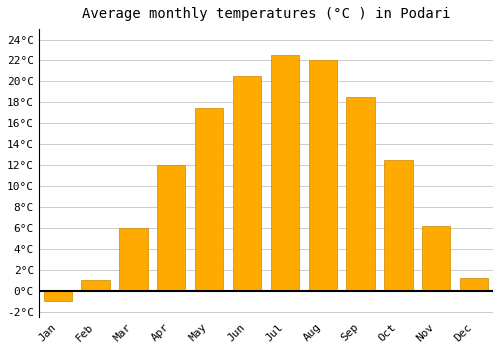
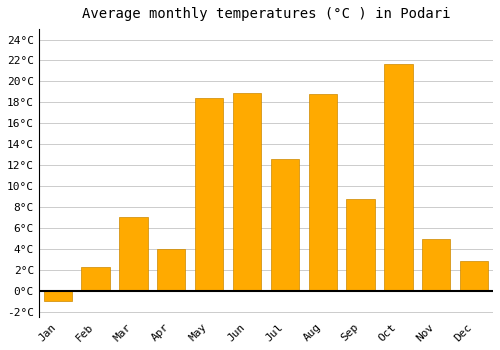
Feb: 1.0°C -> 2.3°C
Mar: 6.0°C -> 7.0°C
Apr: 12.0°C -> 4.0°C
May: 17.5°C -> 18.4°C
Jun: 20.5°C -> 18.9°C
Jul: 22.5°C -> 12.6°C
Aug: 22.0°C -> 18.8°C
Sep: 18.5°C -> 8.8°C
Oct: 12.5°C -> 21.7°C
Nov: 6.2°C -> 4.9°C
Dec: 1.2°C -> 2.8°C
